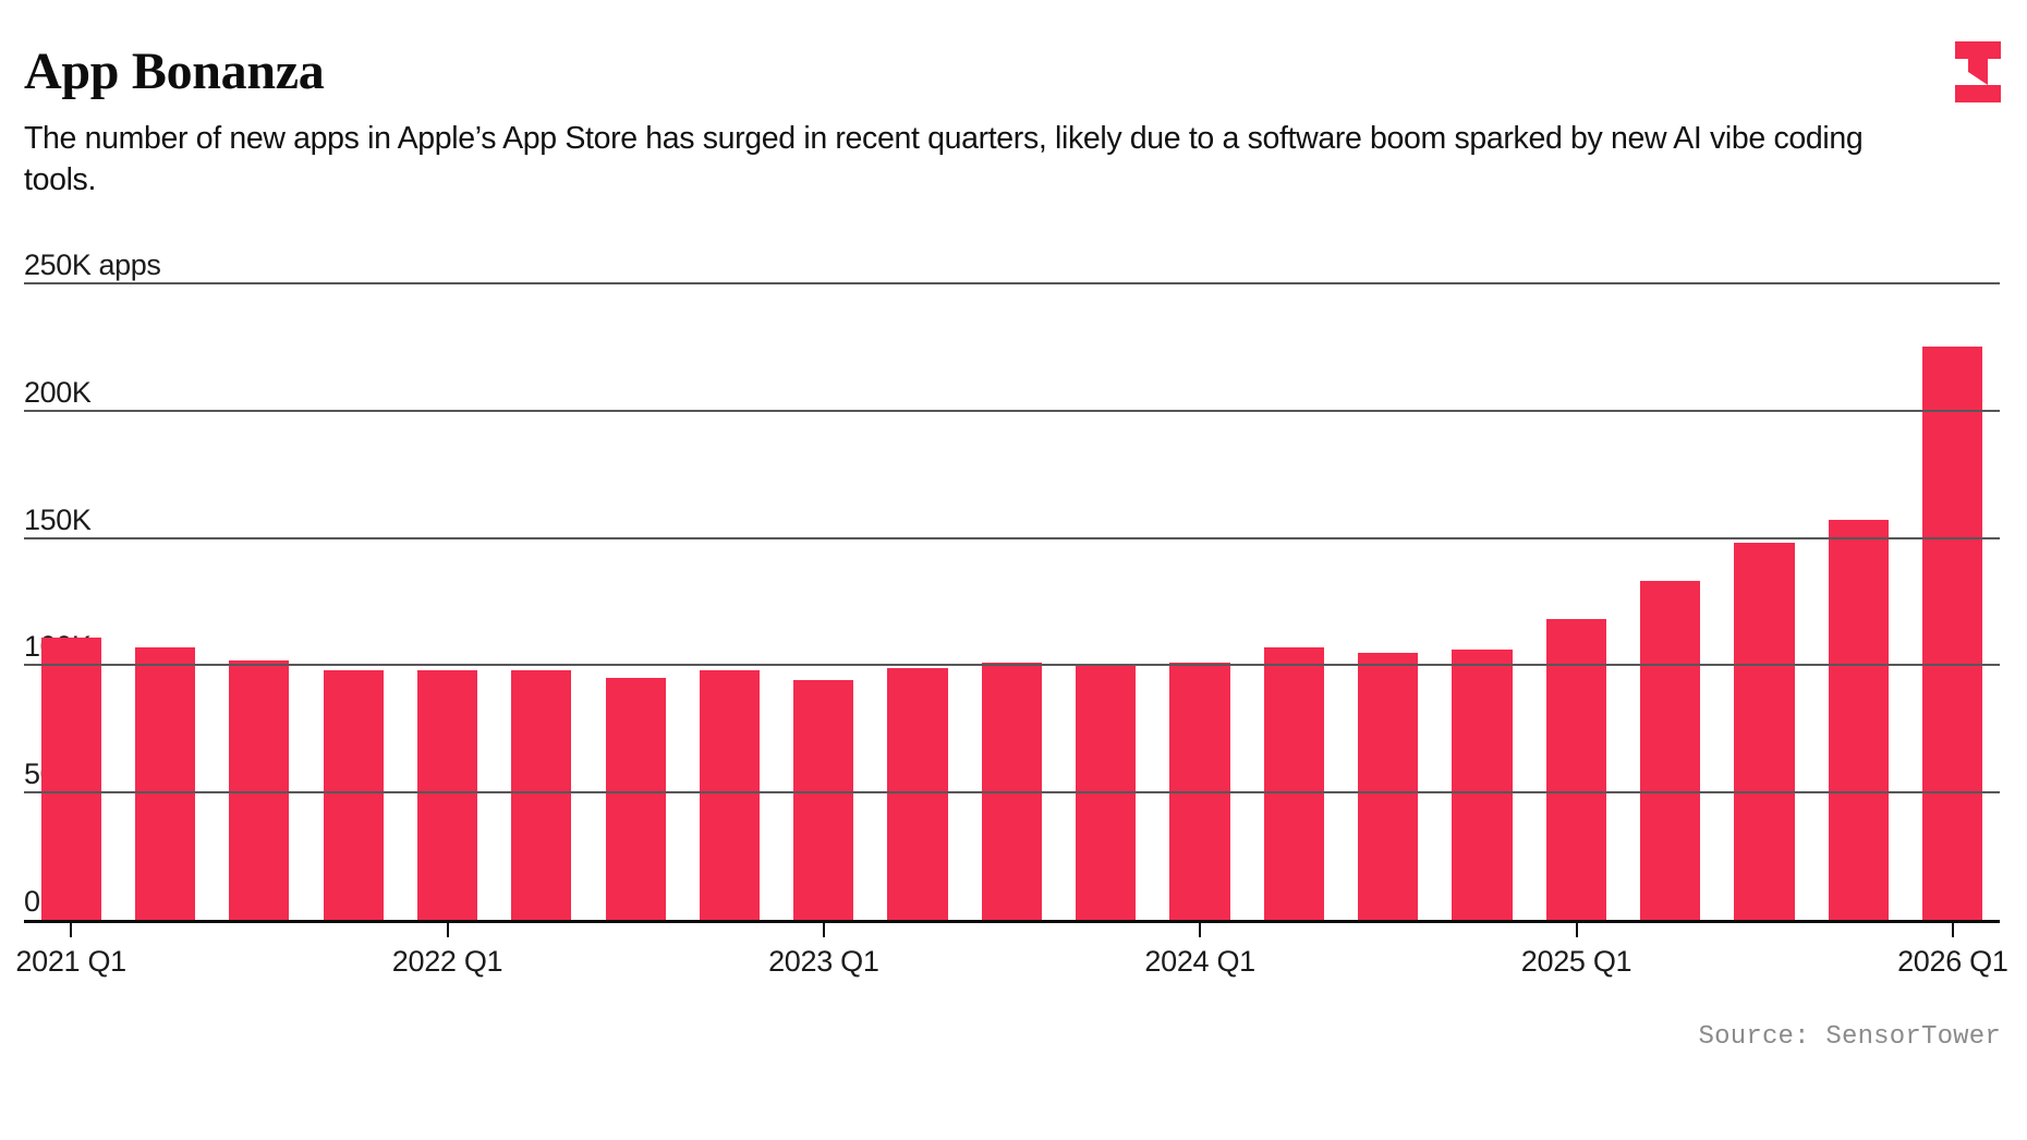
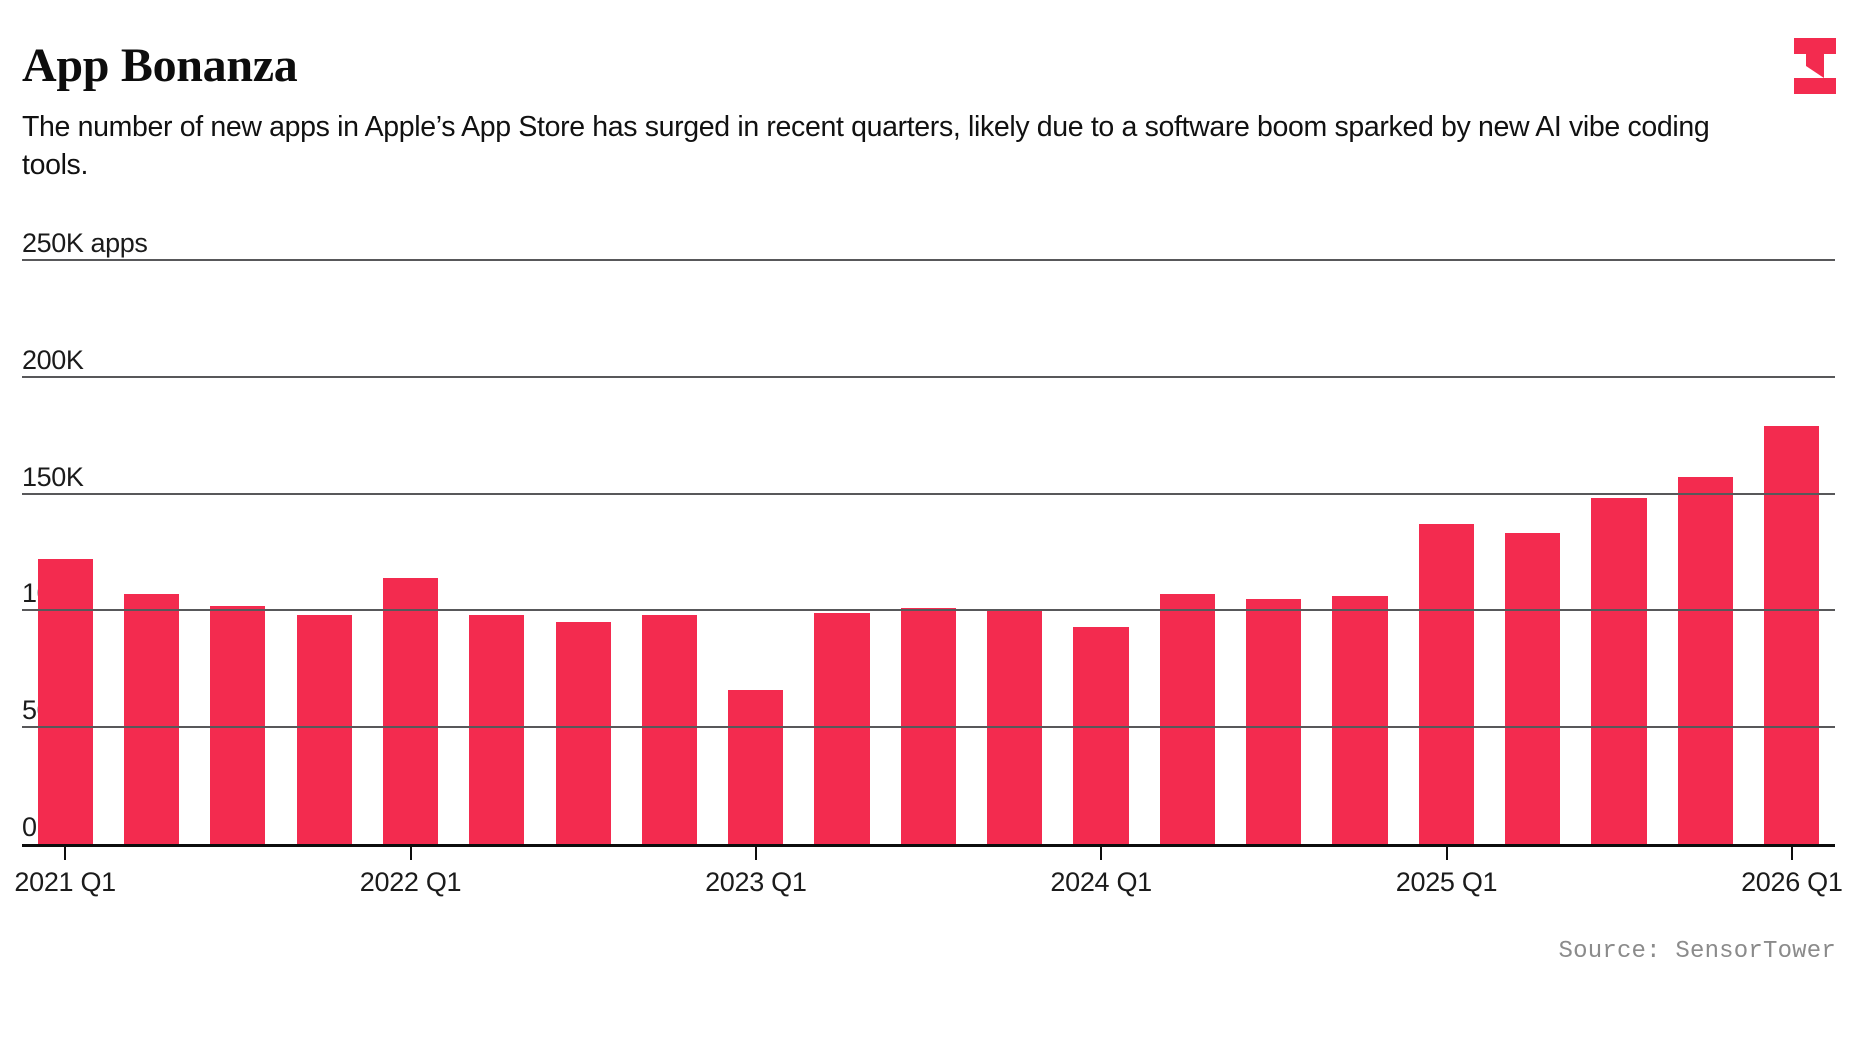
2021 Q1: 111K -> 122K
2022 Q1: 98K -> 114K
2023 Q1: 94K -> 66K
2024 Q1: 101K -> 93K
2025 Q1: 118K -> 137K
2026 Q1: 225K -> 179K
